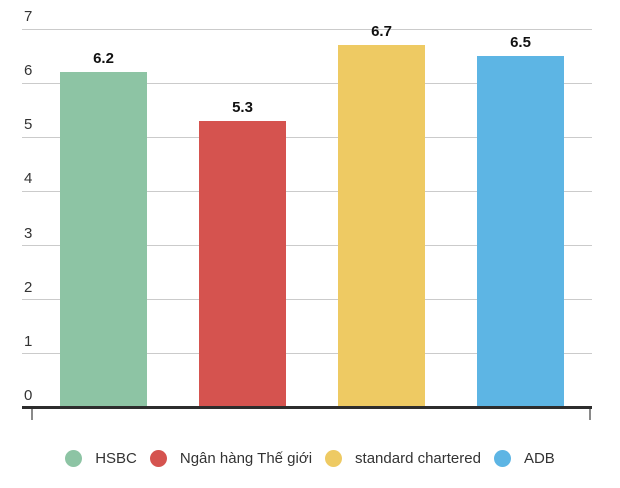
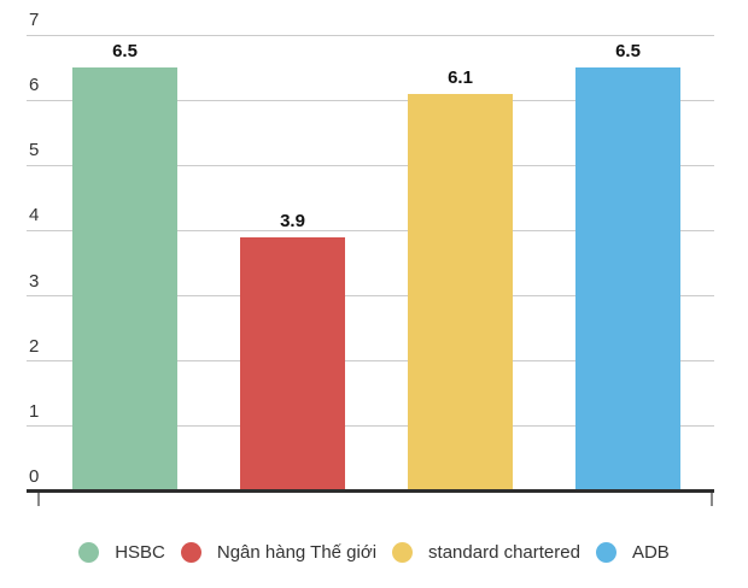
HSBC: 6.2 -> 6.5
Ngân hàng Thế giới: 5.3 -> 3.9
standard chartered: 6.7 -> 6.1
